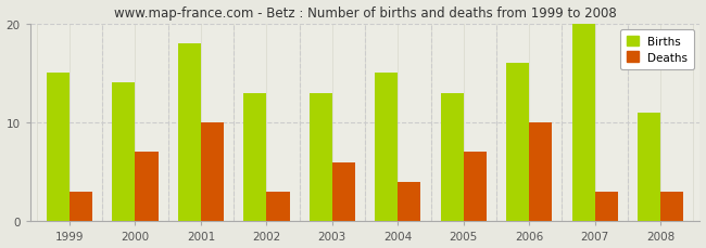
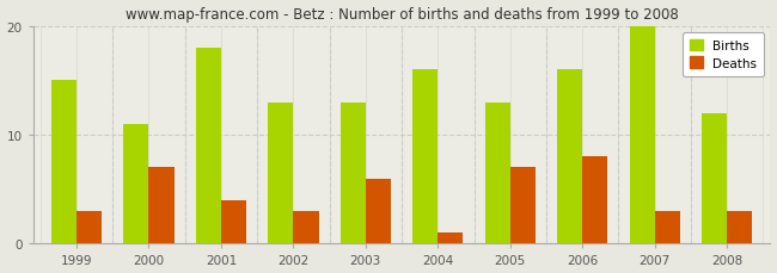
Births/2000: 14 -> 11
Deaths/2001: 10 -> 4
Births/2004: 15 -> 16
Deaths/2004: 4 -> 1
Deaths/2006: 10 -> 8
Births/2008: 11 -> 12
